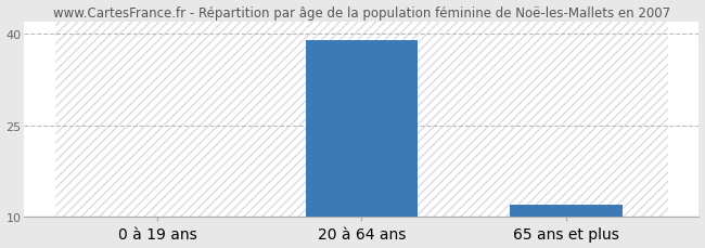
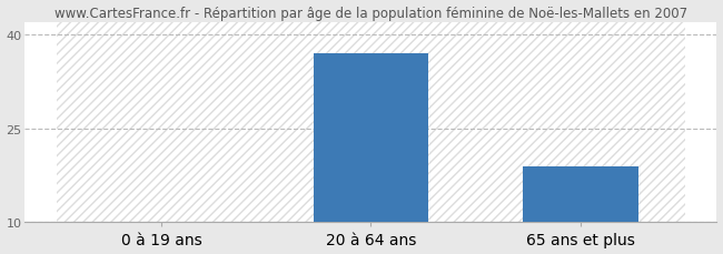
20 à 64 ans: 39 -> 37
65 ans et plus: 12 -> 19
